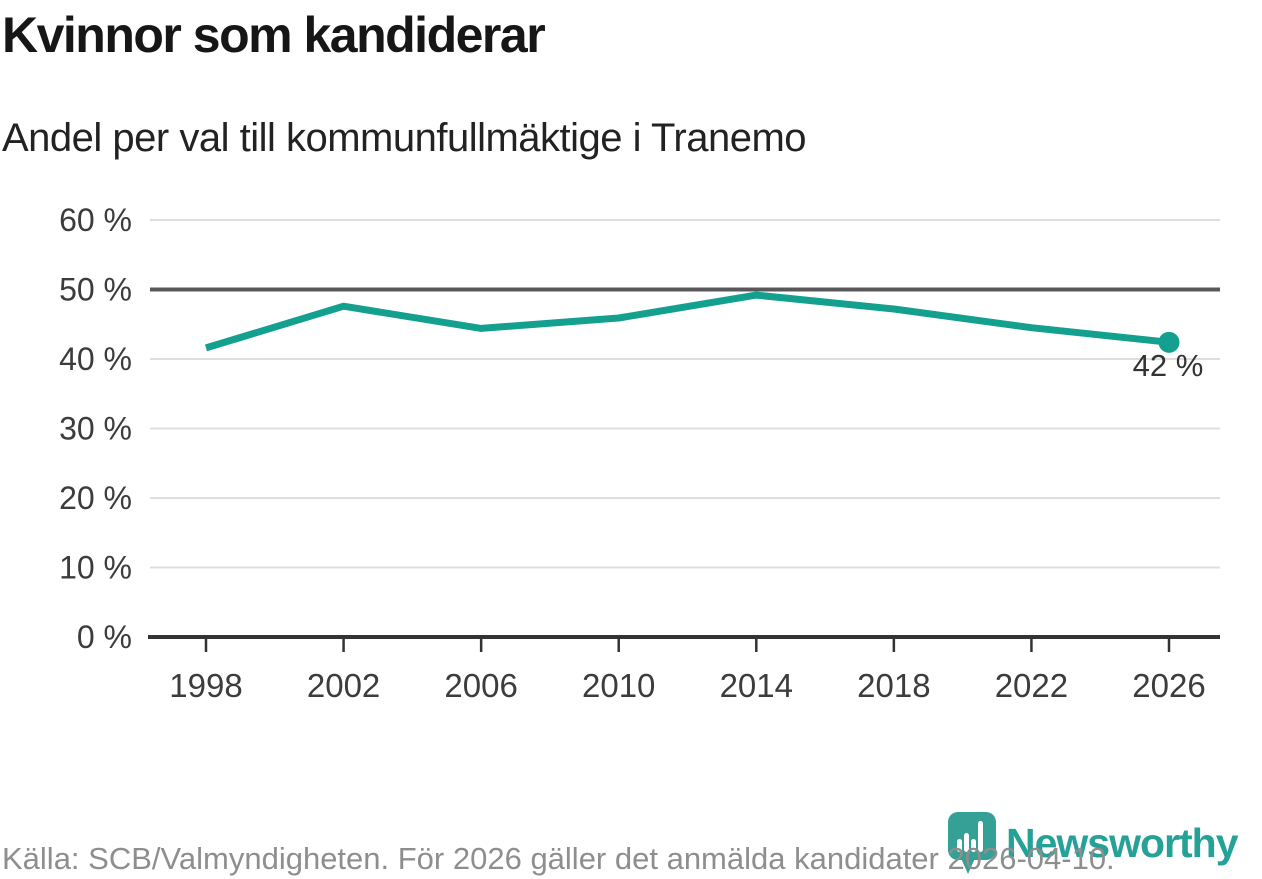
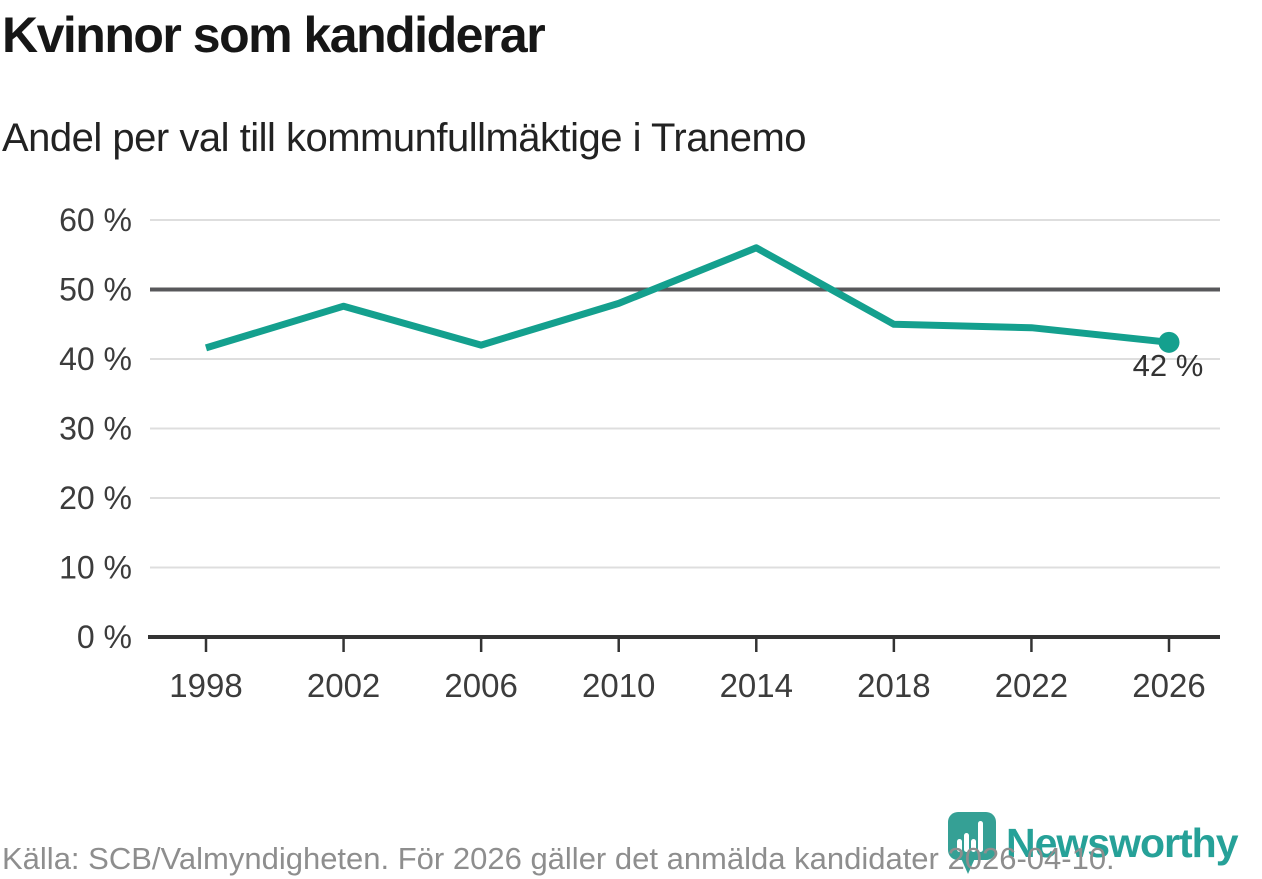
2006: 44% -> 42%
2010: 46% -> 48%
2014: 49% -> 56%
2018: 47% -> 45%
